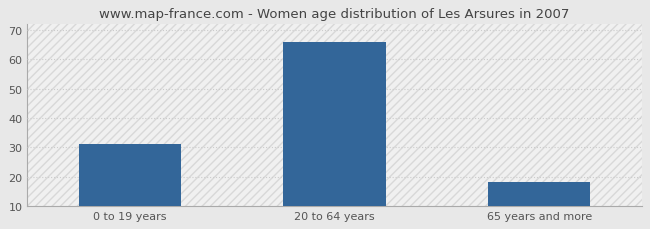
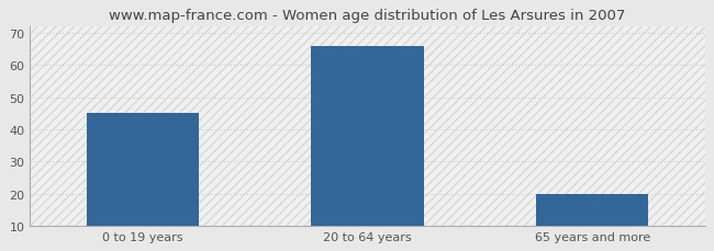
0 to 19 years: 31 -> 45
65 years and more: 18 -> 20
